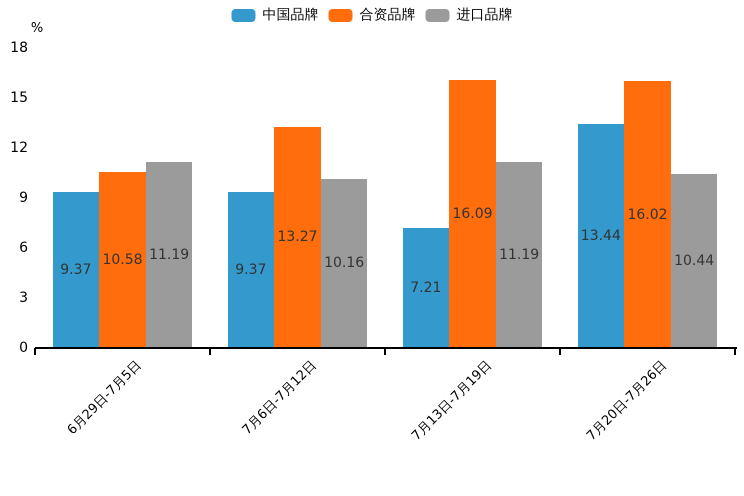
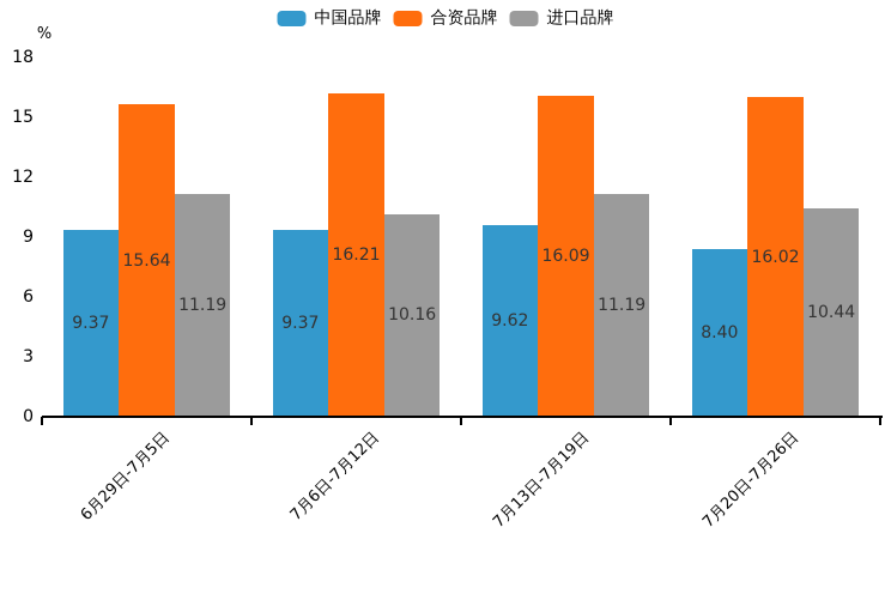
合资品牌/6月29日-7月5日: 10.58 -> 15.64
合资品牌/7月6日-7月12日: 13.27 -> 16.21
中国品牌/7月13日-7月19日: 7.21 -> 9.62
中国品牌/7月20日-7月26日: 13.44 -> 8.40
